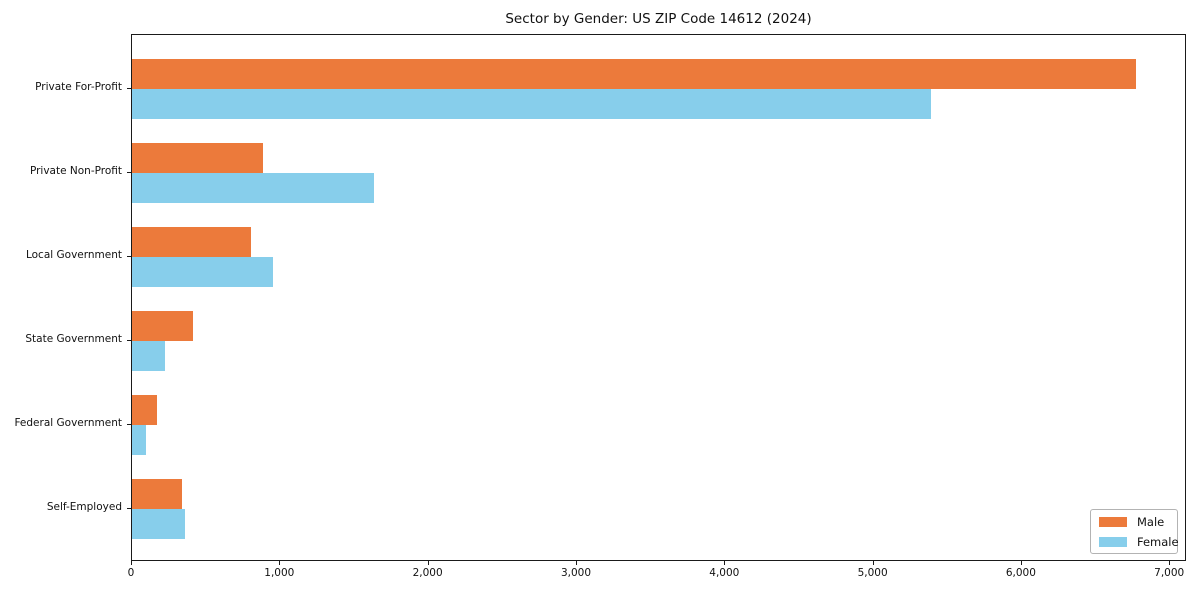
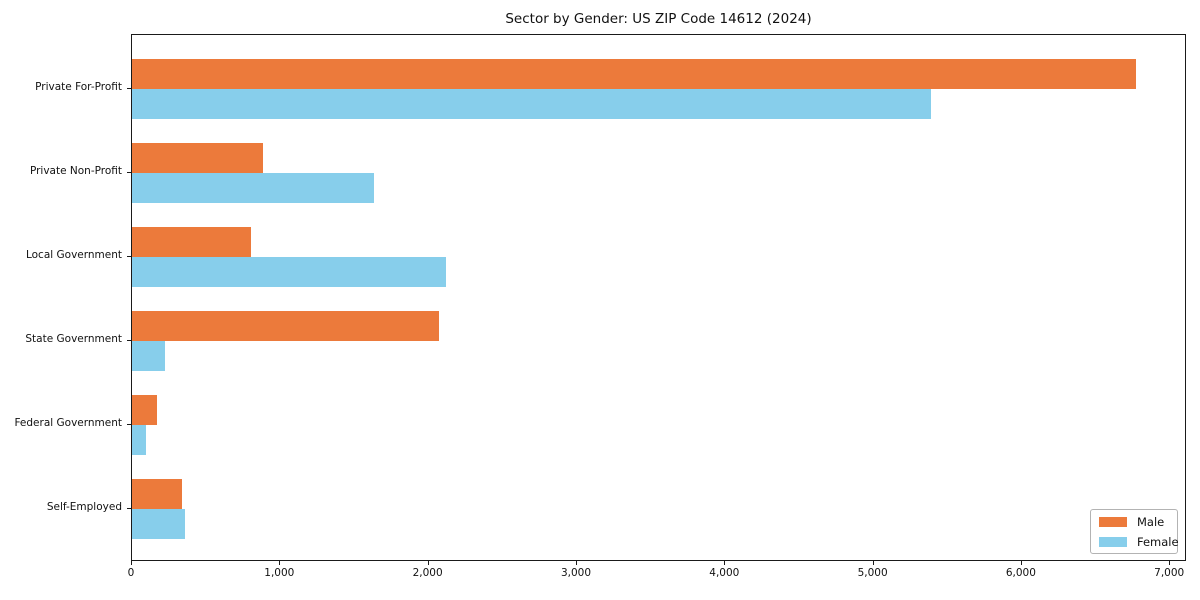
Female/Local Government: 950 -> 2120
Male/State Government: 410 -> 2070
